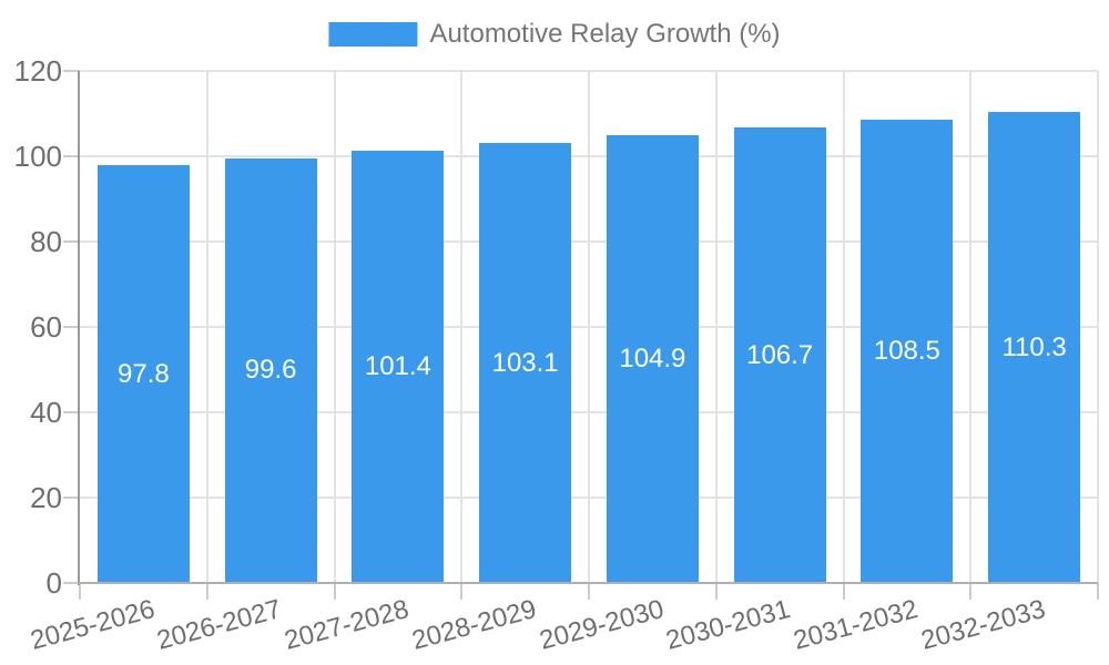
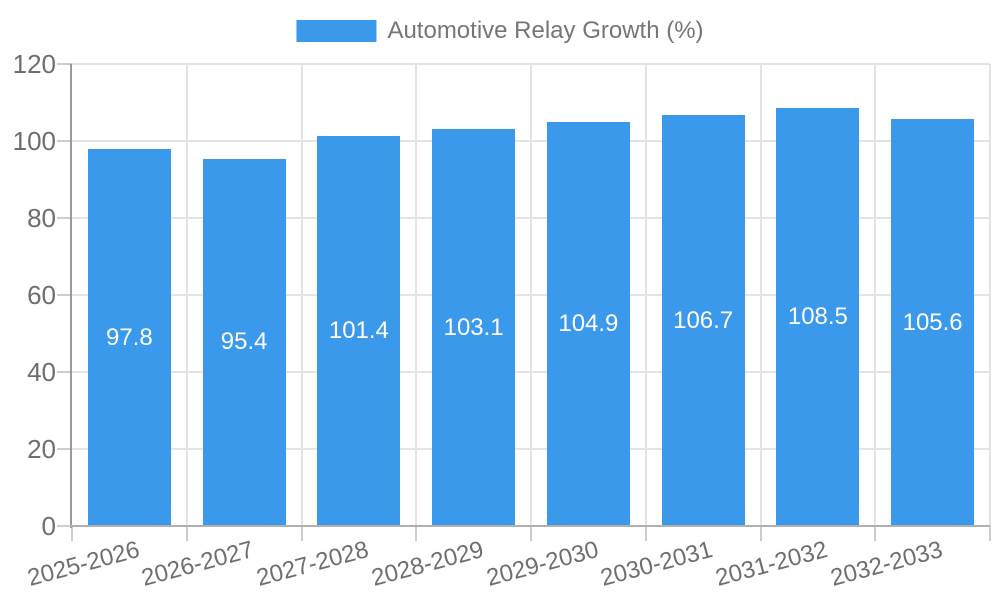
2026-2027: 99.6 -> 95.4
2032-2033: 110.3 -> 105.6
